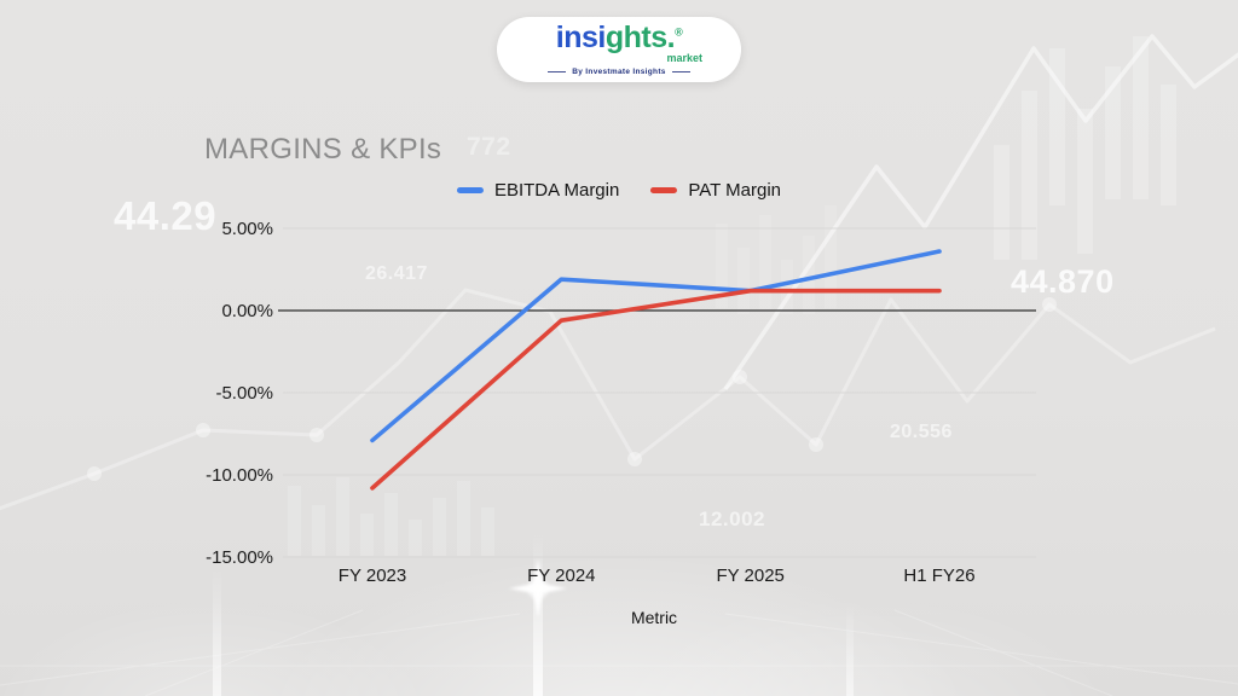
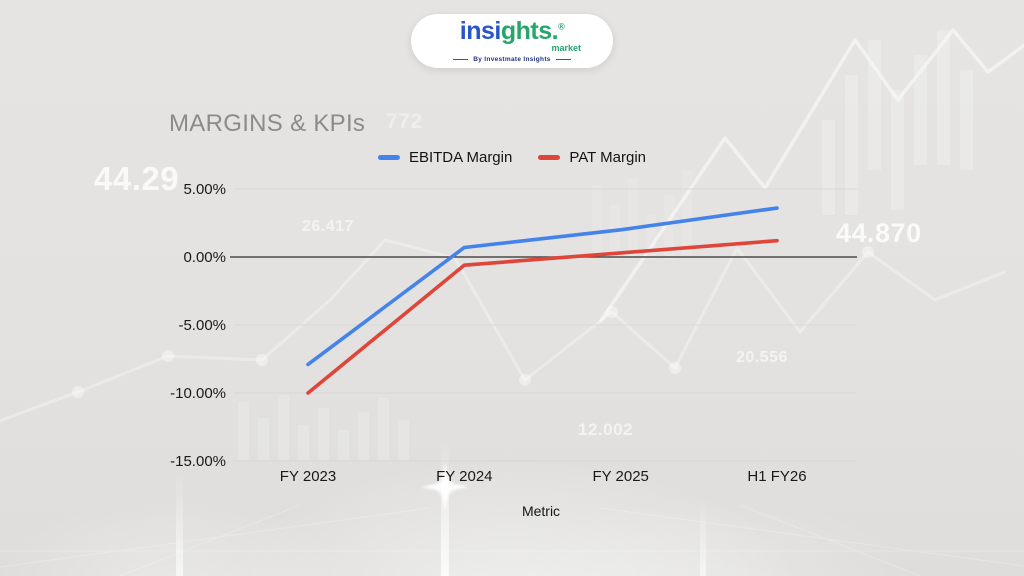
PAT Margin/FY 2023: -10.8% -> -10.0%
EBITDA Margin/FY 2024: 1.9% -> 0.7%
EBITDA Margin/FY 2025: 1.2% -> 2.0%
PAT Margin/FY 2025: 1.2% -> 0.3%
